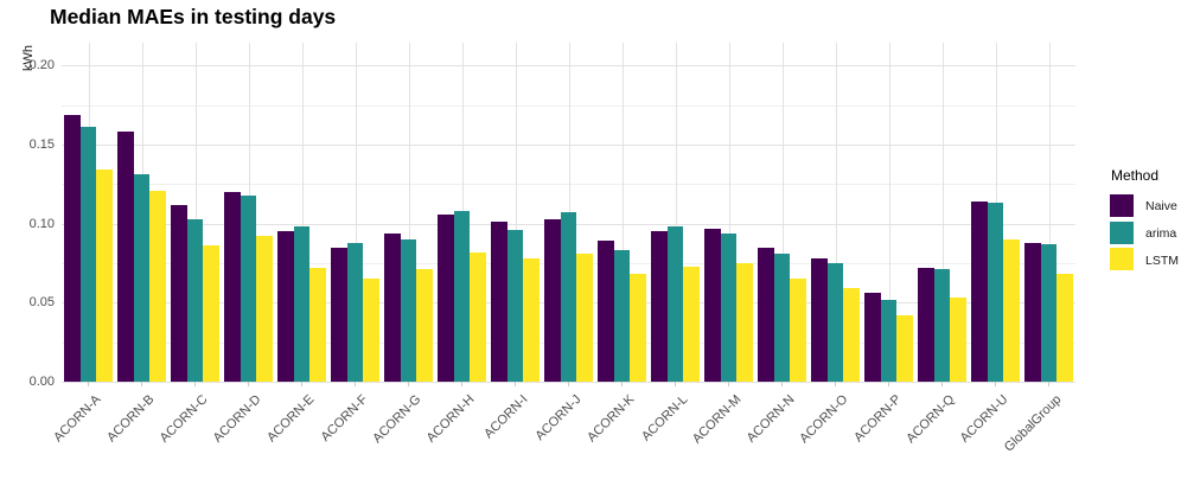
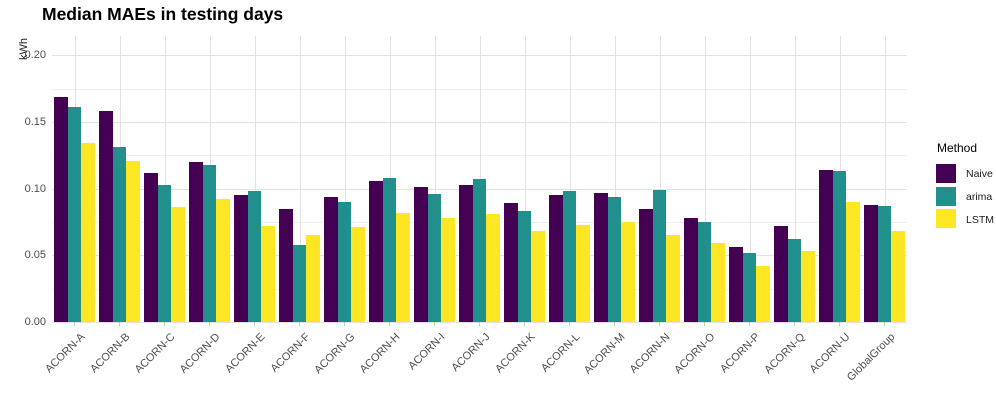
arima/ACORN-F: 0.088 -> 0.058
arima/ACORN-N: 0.081 -> 0.099
arima/ACORN-Q: 0.071 -> 0.062
